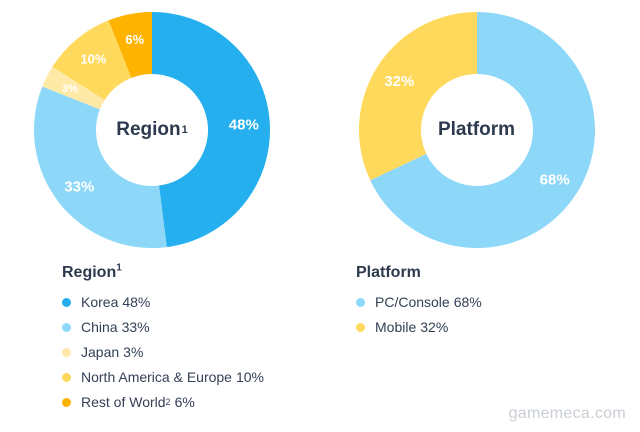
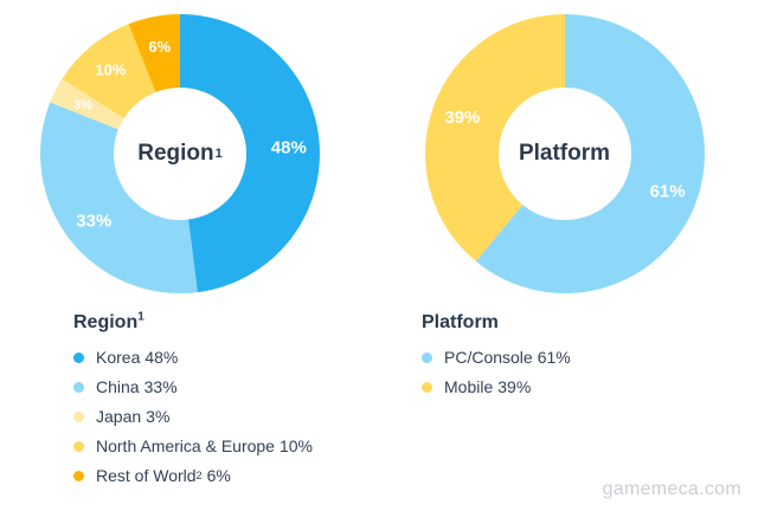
Platform/PC/Console: 68% -> 61%
Platform/Mobile: 32% -> 39%
